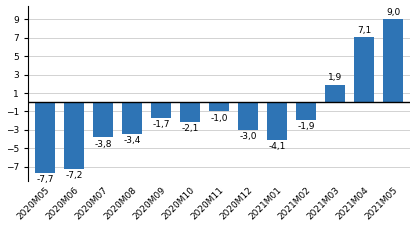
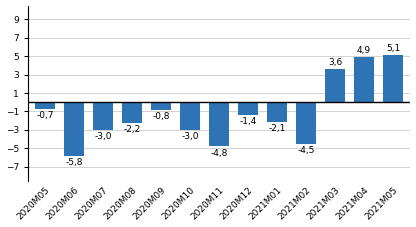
2020M05: -7,7 -> -0,7
2020M06: -7,2 -> -5,8
2020M07: -3,8 -> -3,0
2020M08: -3,4 -> -2,2
2020M09: -1,7 -> -0,8
2020M10: -2,1 -> -3,0
2020M11: -1,0 -> -4,8
2020M12: -3,0 -> -1,4
2021M01: -4,1 -> -2,1
2021M02: -1,9 -> -4,5
2021M03: 1,9 -> 3,6
2021M04: 7,1 -> 4,9
2021M05: 9,0 -> 5,1
